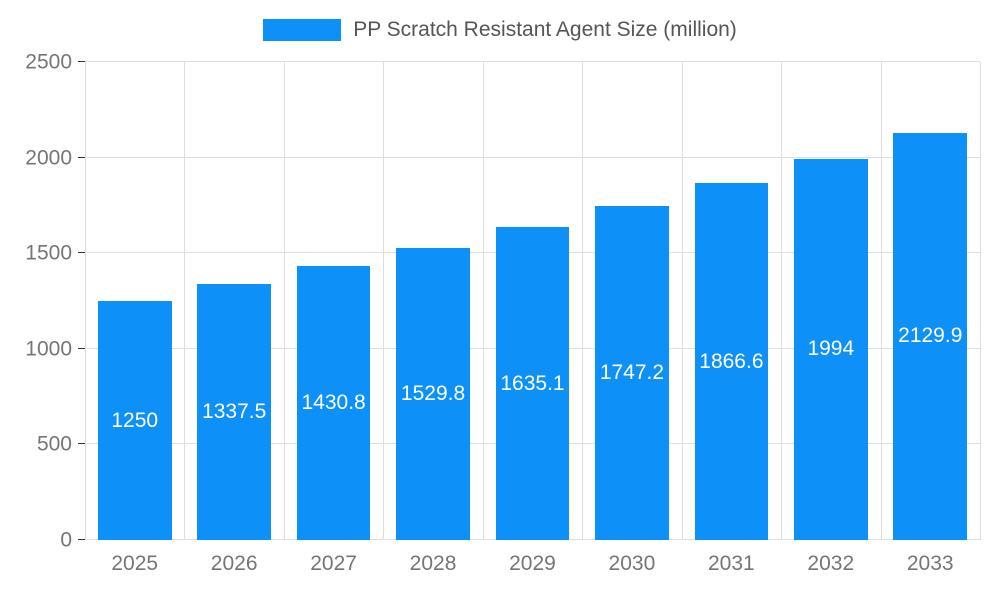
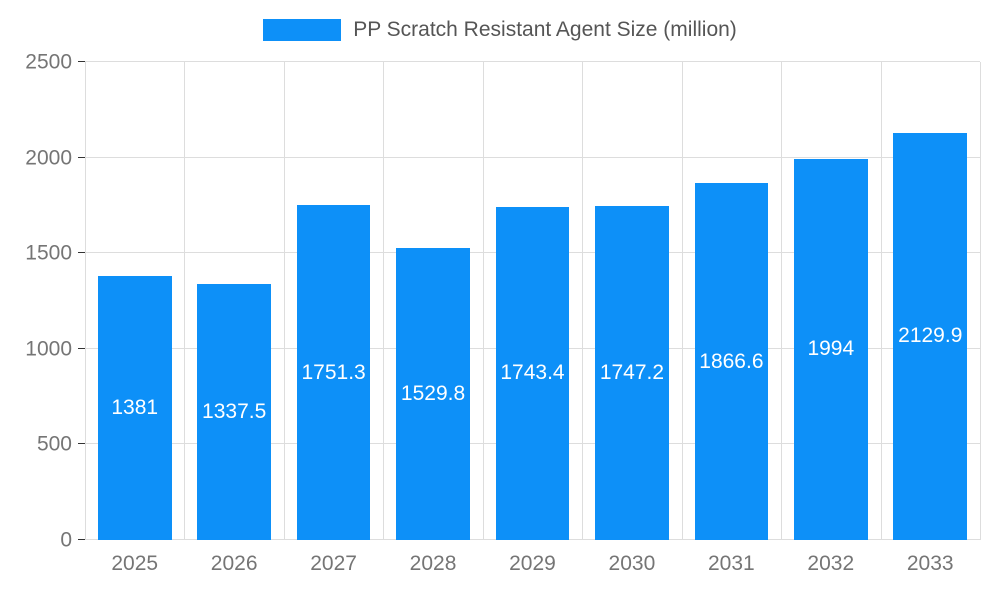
2025: 1250 -> 1381
2027: 1430.8 -> 1751.3
2029: 1635.1 -> 1743.4
